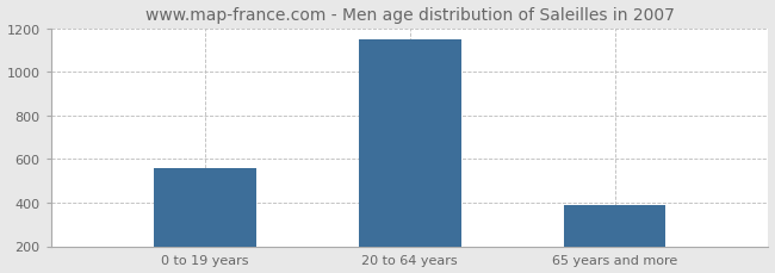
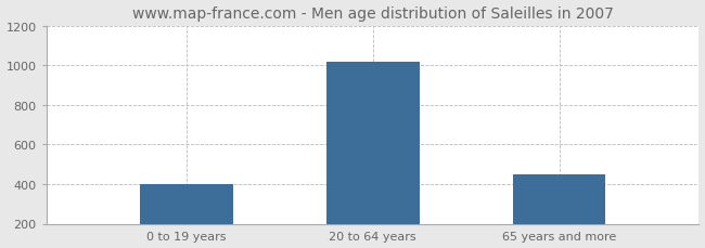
0 to 19 years: 560 -> 400
20 to 64 years: 1150 -> 1020
65 years and more: 390 -> 450
